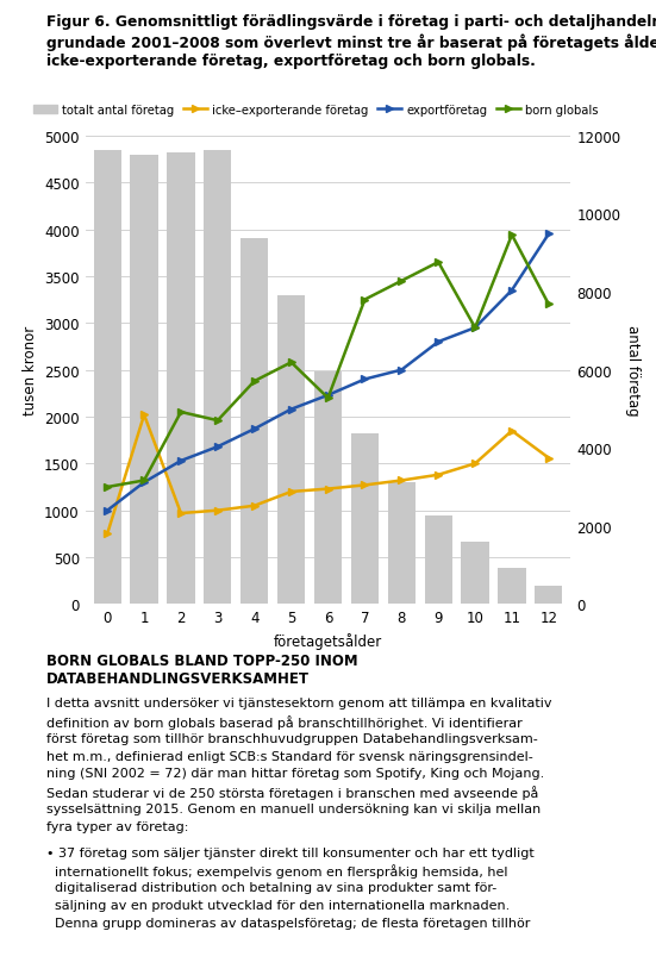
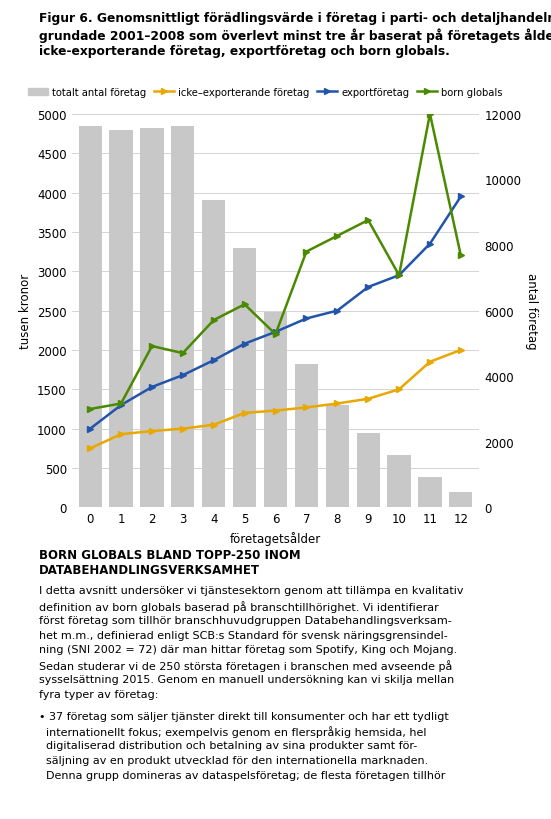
icke–exporterande företag/1: 2020 -> 930
born globals/11: 3940 -> 5000
icke–exporterande företag/12: 1560 -> 2000
